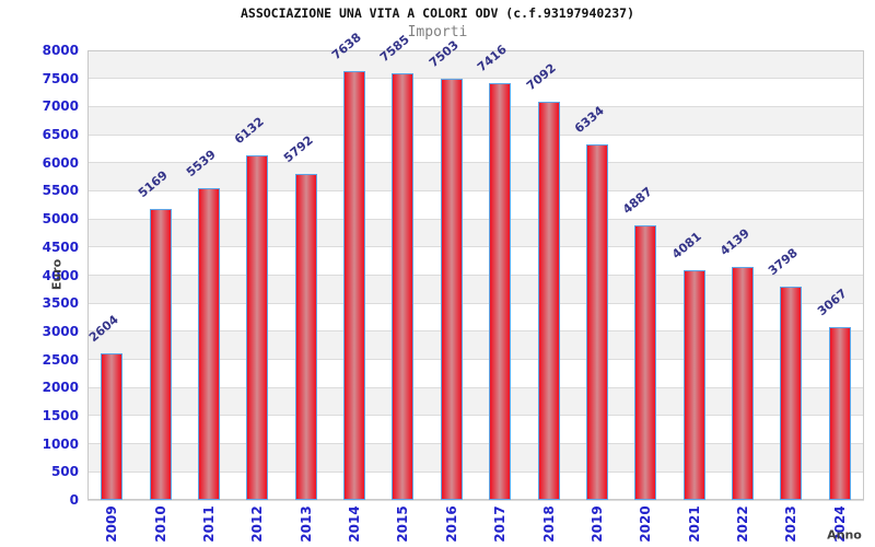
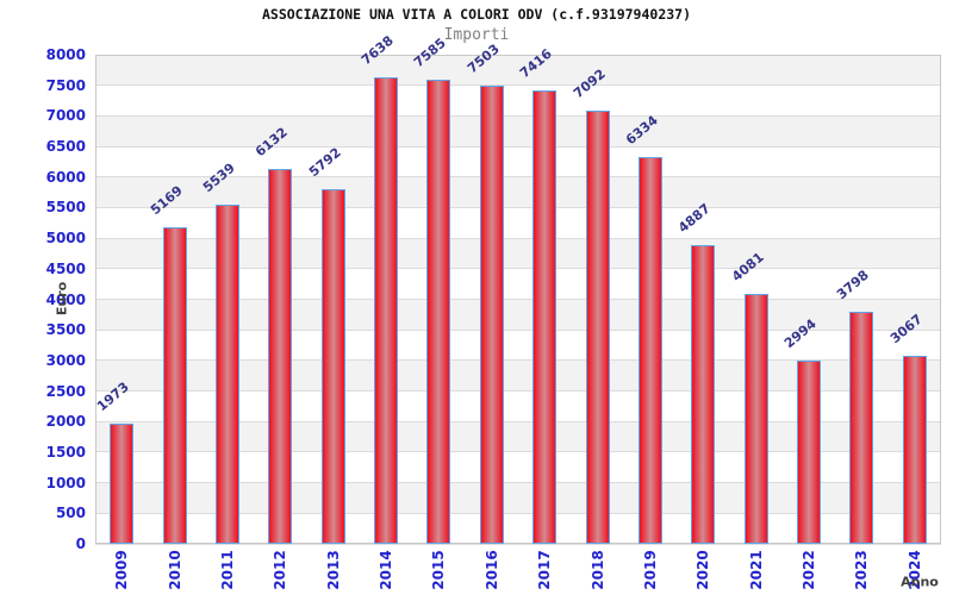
2009: 2604 -> 1973
2022: 4139 -> 2994
